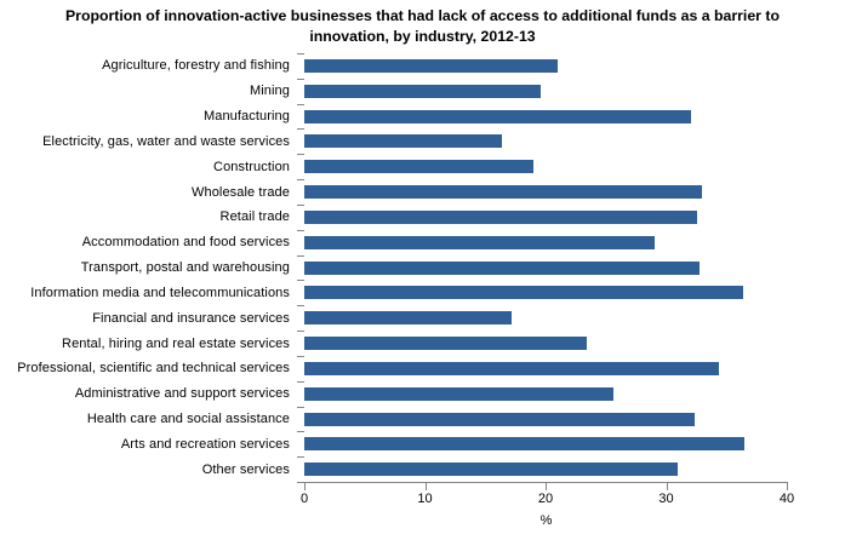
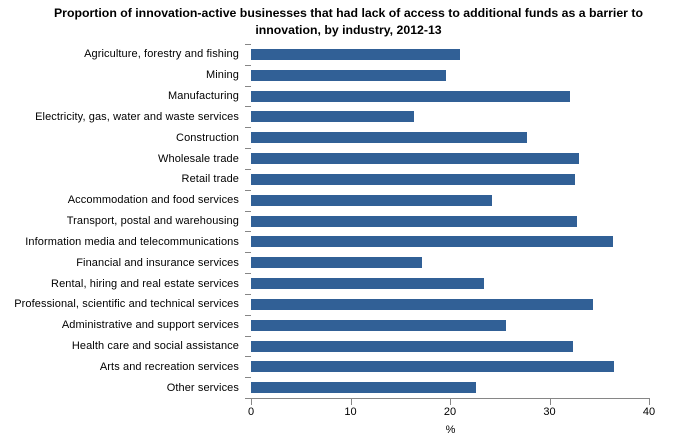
Construction: 19 -> 28
Accommodation and food services: 29 -> 24
Other services: 31 -> 23
